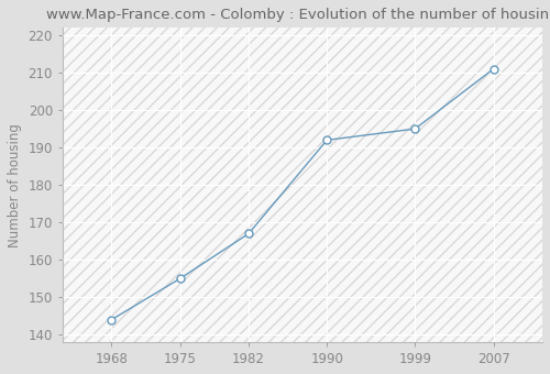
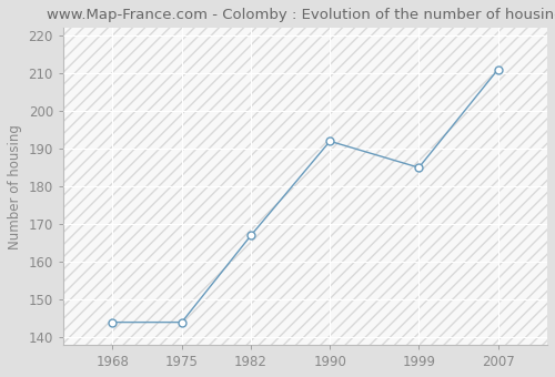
1975: 155 -> 144
1999: 195 -> 185
